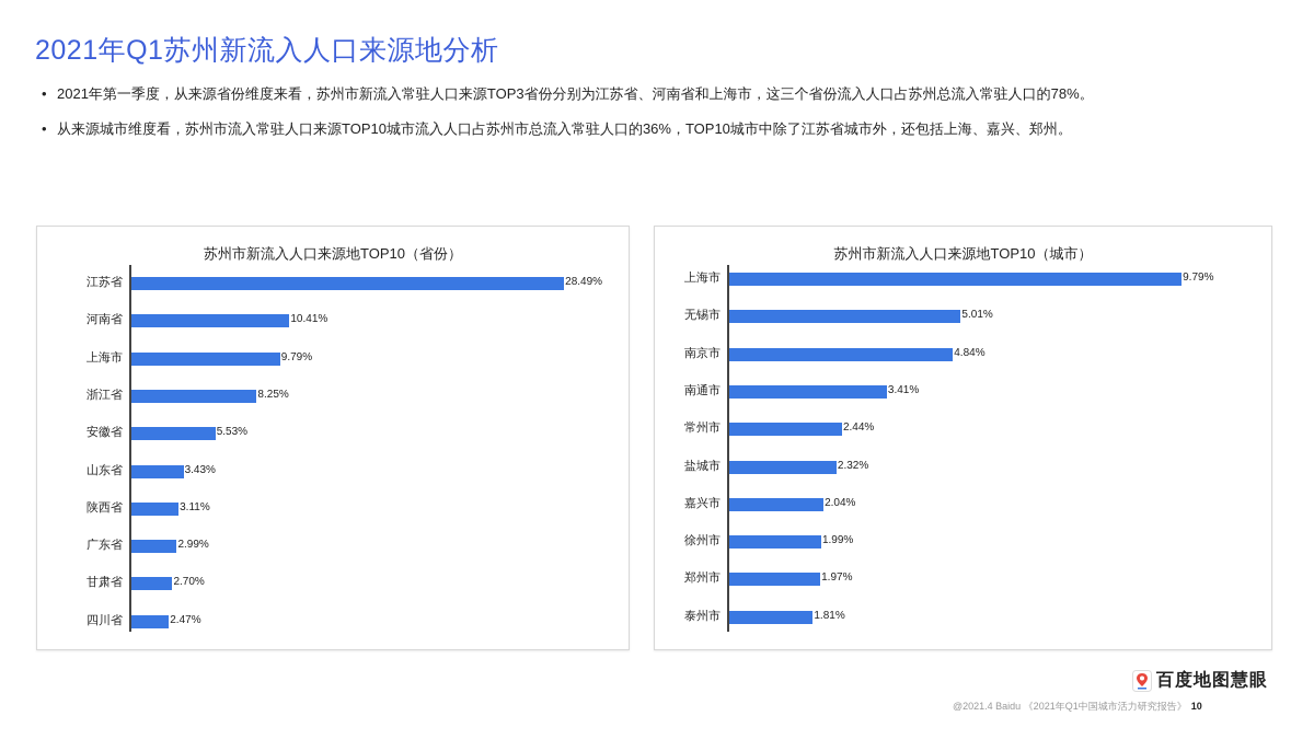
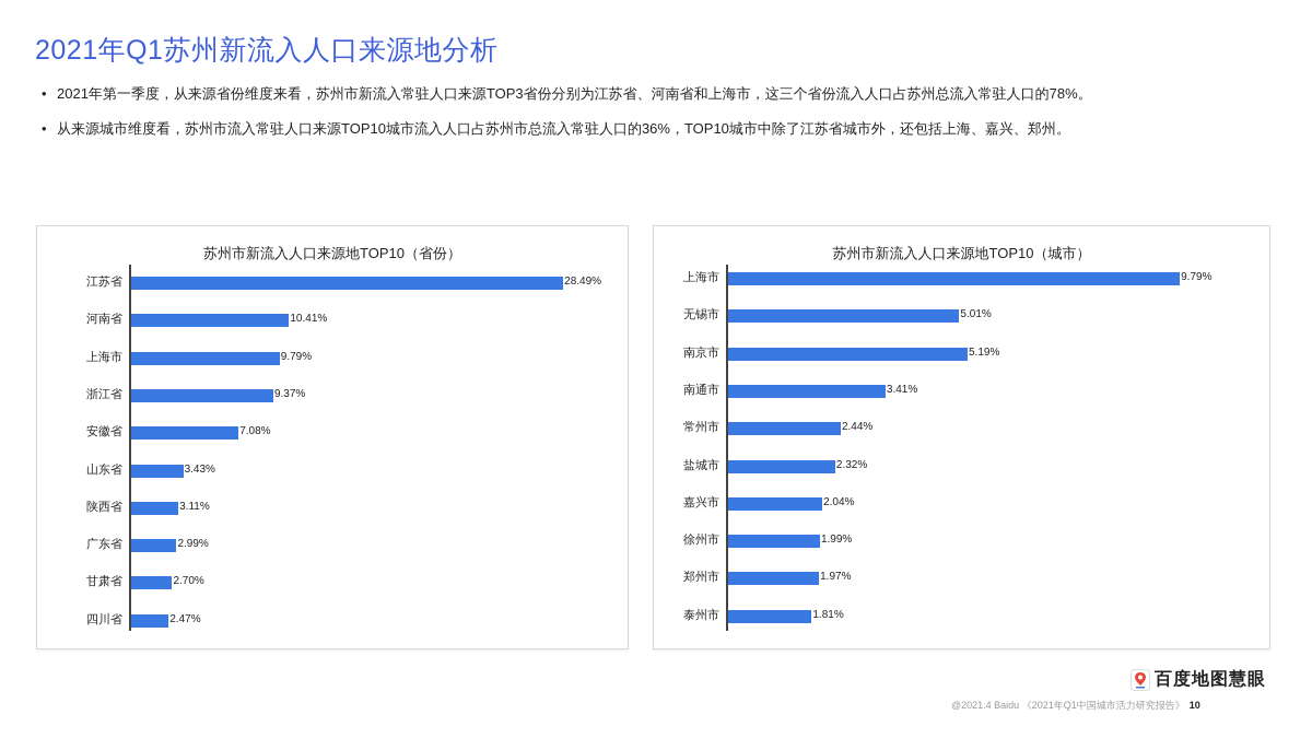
苏州市新流入人口来源地TOP10（省份）/浙江省: 8.25% -> 9.37%
苏州市新流入人口来源地TOP10（省份）/安徽省: 5.53% -> 7.08%
苏州市新流入人口来源地TOP10（城市）/南京市: 4.84% -> 5.19%
